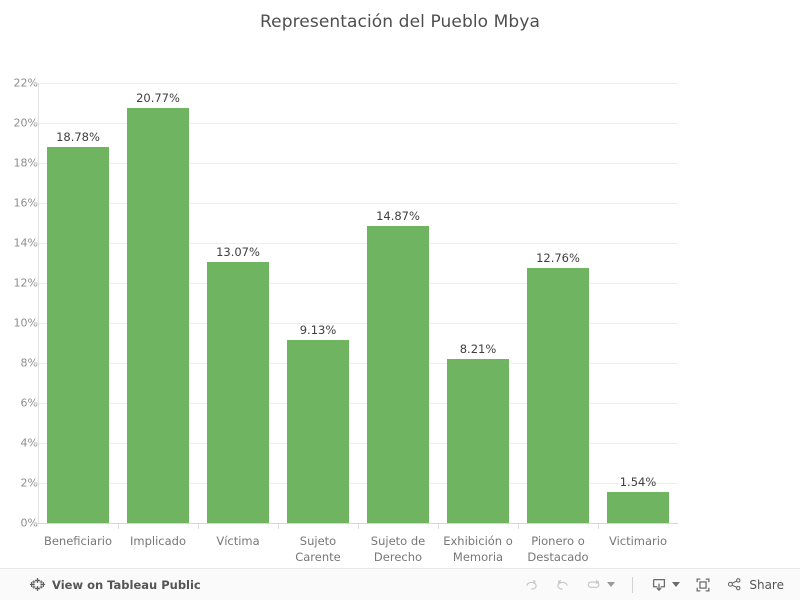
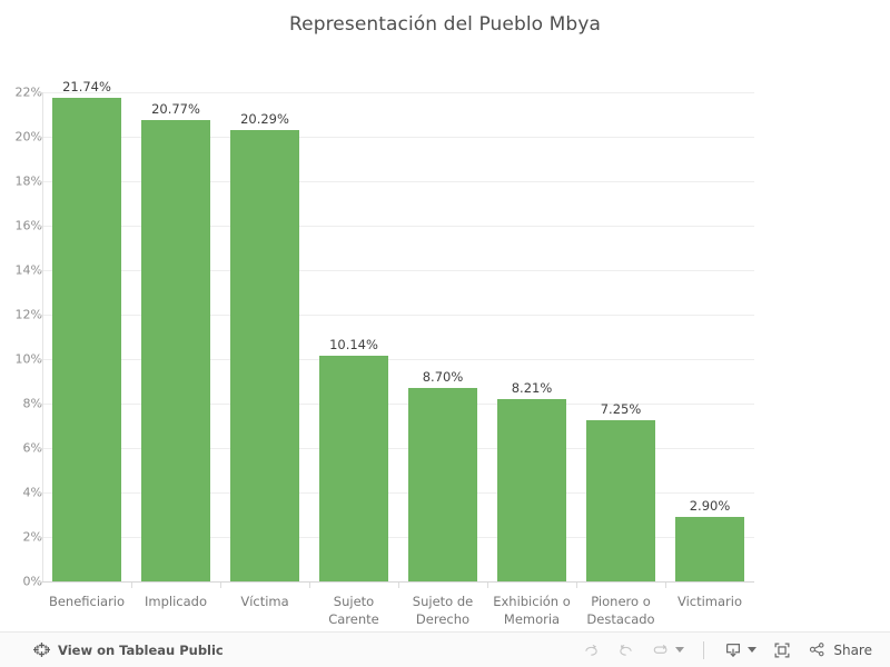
Beneficiario: 18.78% -> 21.74%
Víctima: 13.07% -> 20.29%
Sujeto Carente: 9.13% -> 10.14%
Sujeto de Derecho: 14.87% -> 8.70%
Pionero o Destacado: 12.76% -> 7.25%
Victimario: 1.54% -> 2.90%
